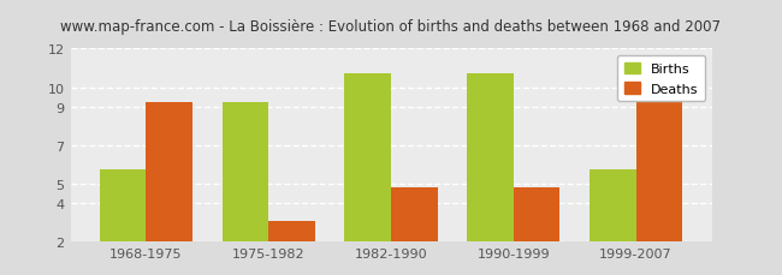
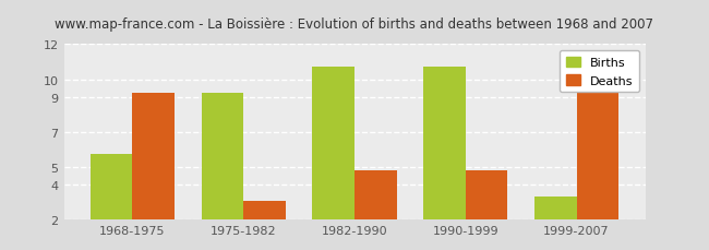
Births/1999-2007: 5.8 -> 3.3
